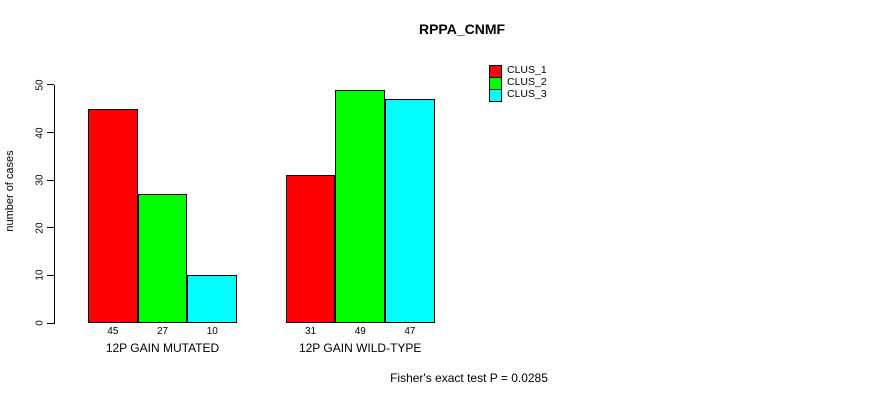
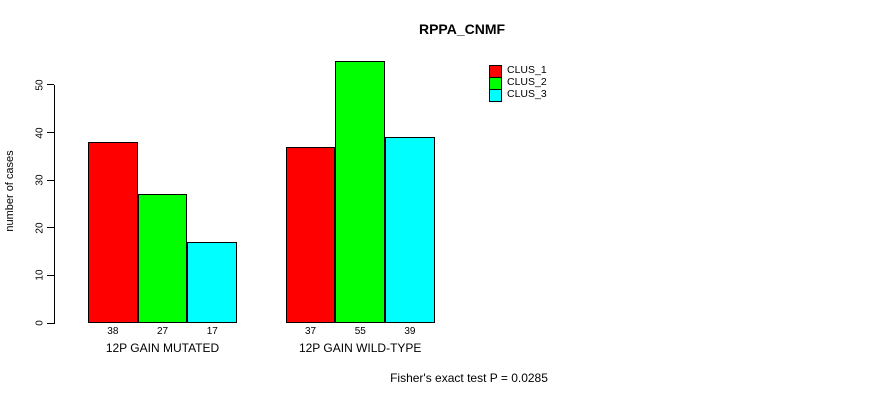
CLUS_1/12P GAIN MUTATED: 45 -> 38
CLUS_3/12P GAIN MUTATED: 10 -> 17
CLUS_1/12P GAIN WILD-TYPE: 31 -> 37
CLUS_2/12P GAIN WILD-TYPE: 49 -> 55
CLUS_3/12P GAIN WILD-TYPE: 47 -> 39
